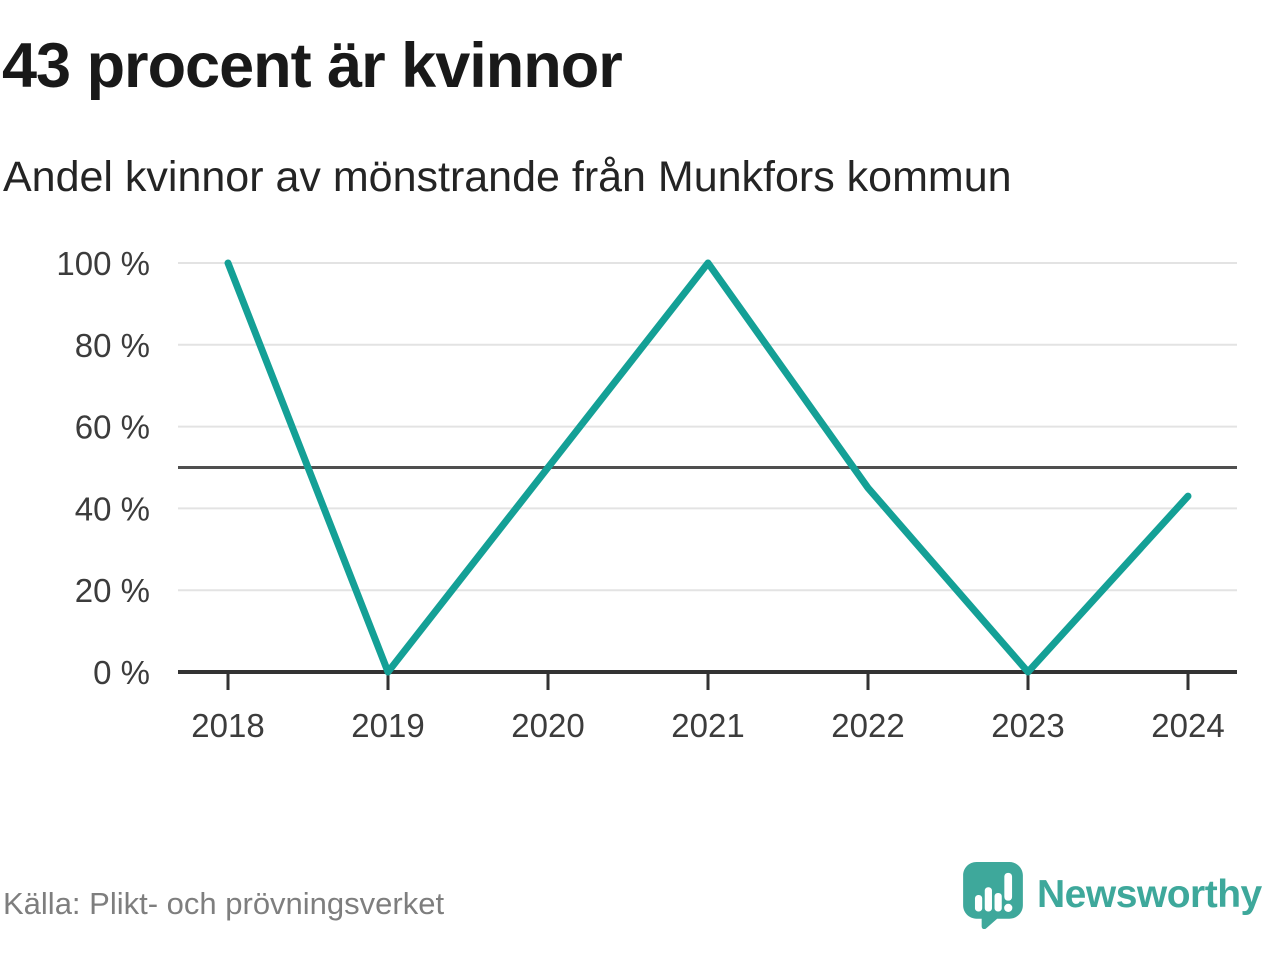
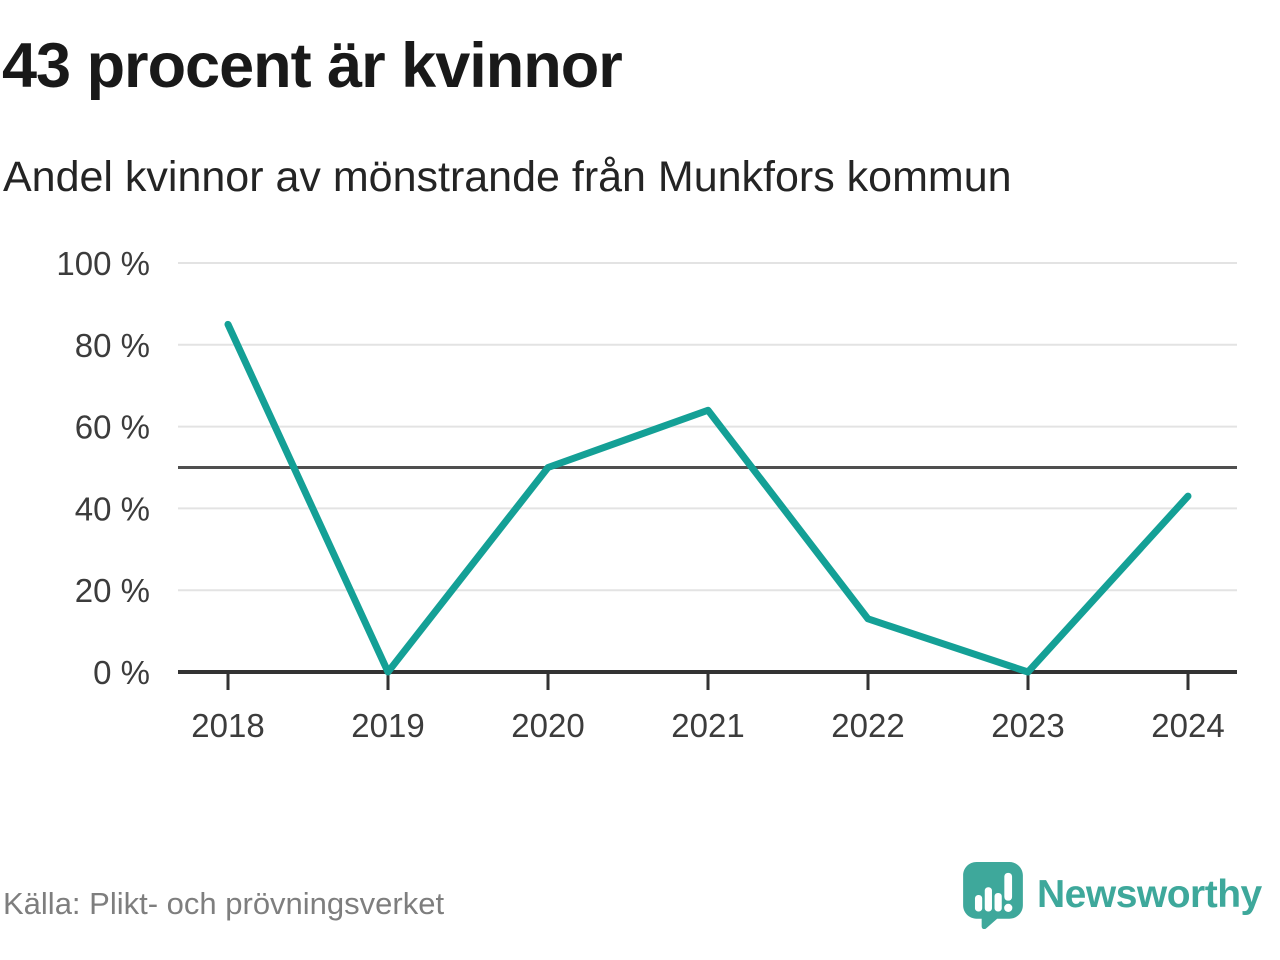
2018: 100% -> 85%
2021: 100% -> 64%
2022: 45% -> 13%
